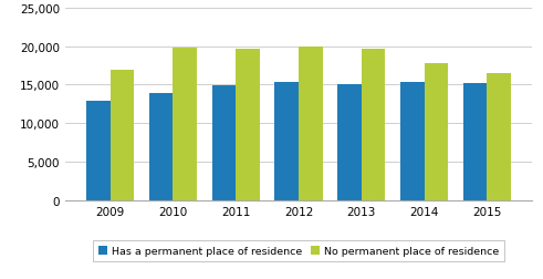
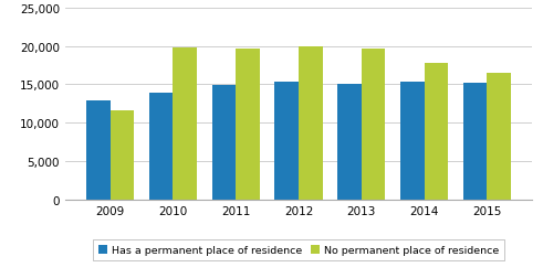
No permanent place of residence/2009: 16,900 -> 11,600
